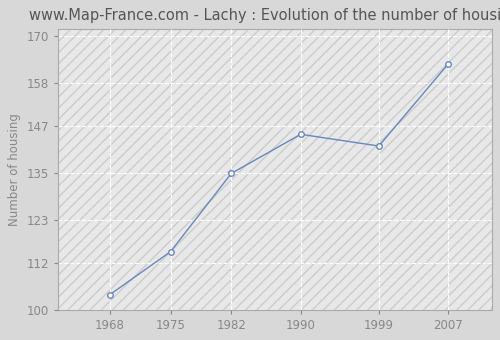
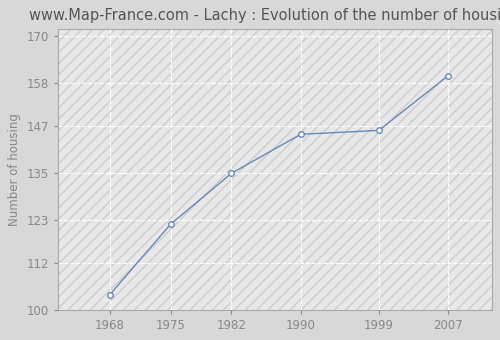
1975: 115 -> 122
1999: 142 -> 146
2007: 163 -> 160
